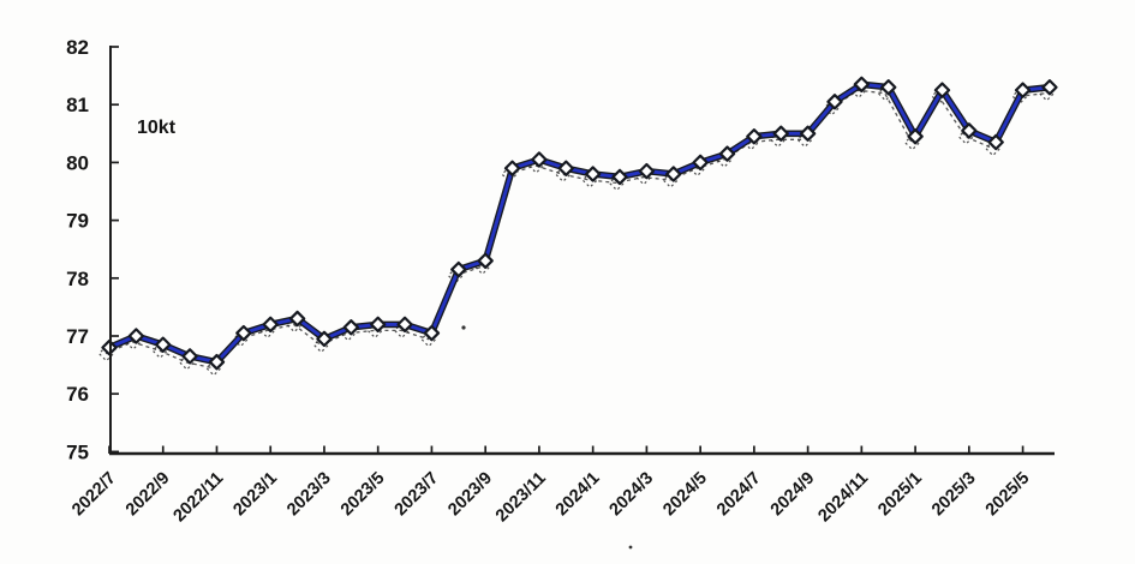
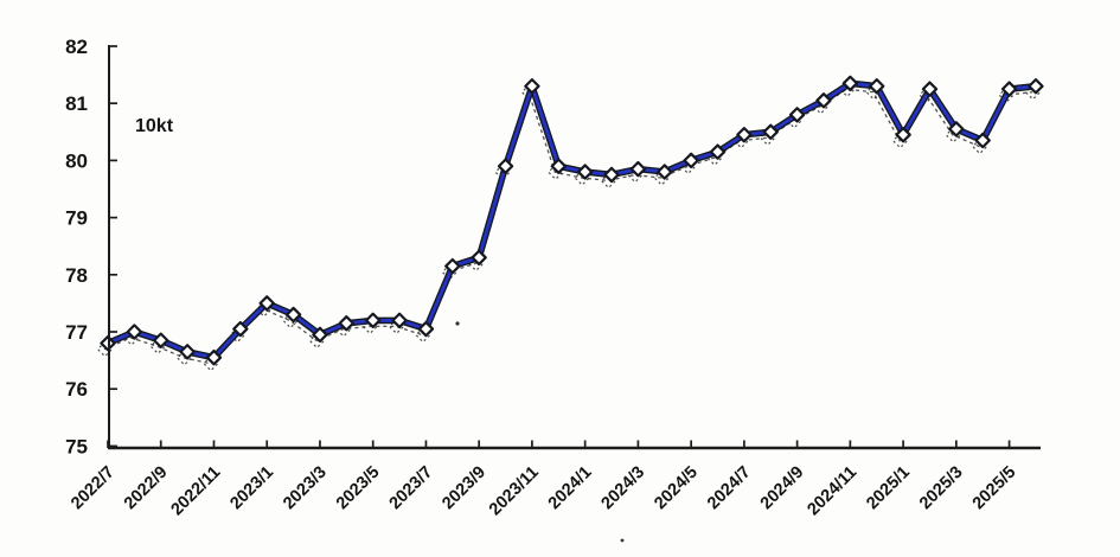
2023/1: 77.2 -> 77.5
2023/11: 80.0 -> 81.3
2024/9: 80.5 -> 80.8
